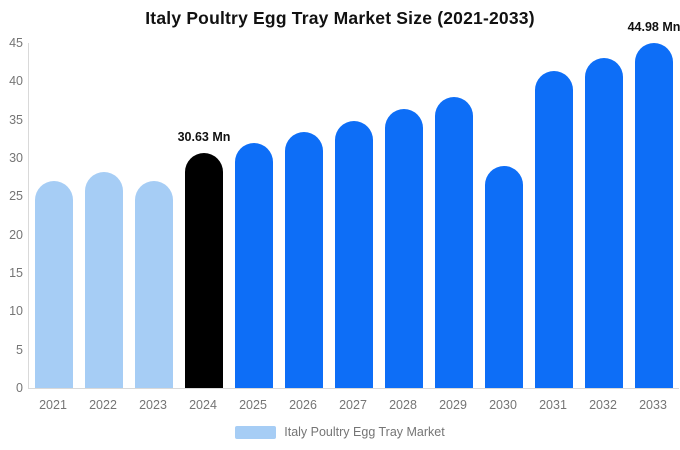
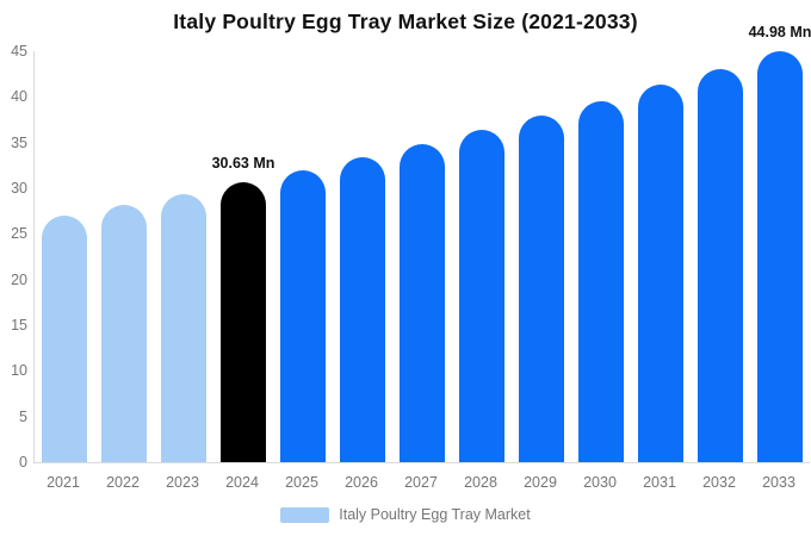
2023: 27 -> 29
2030: 29 -> 40
